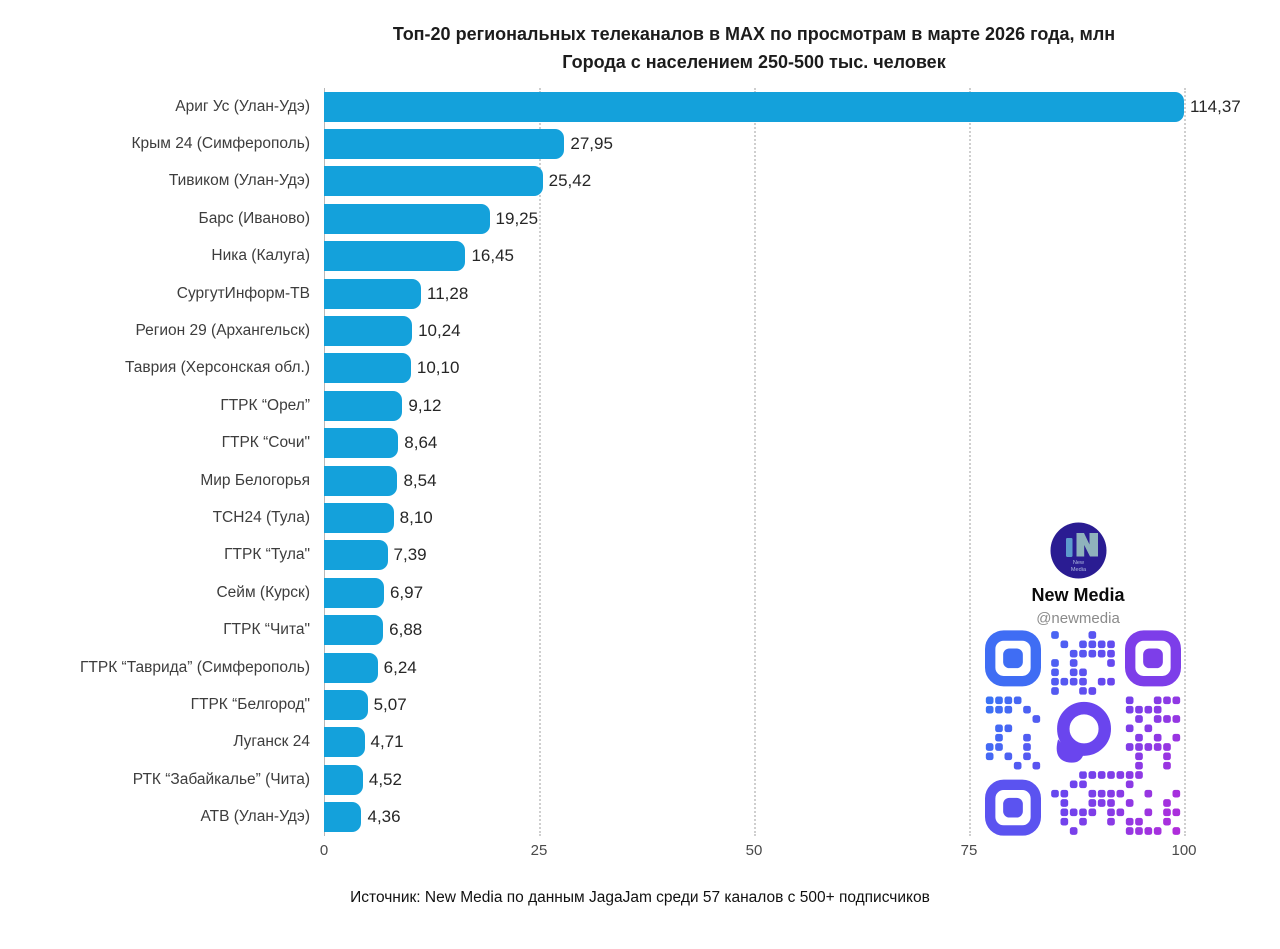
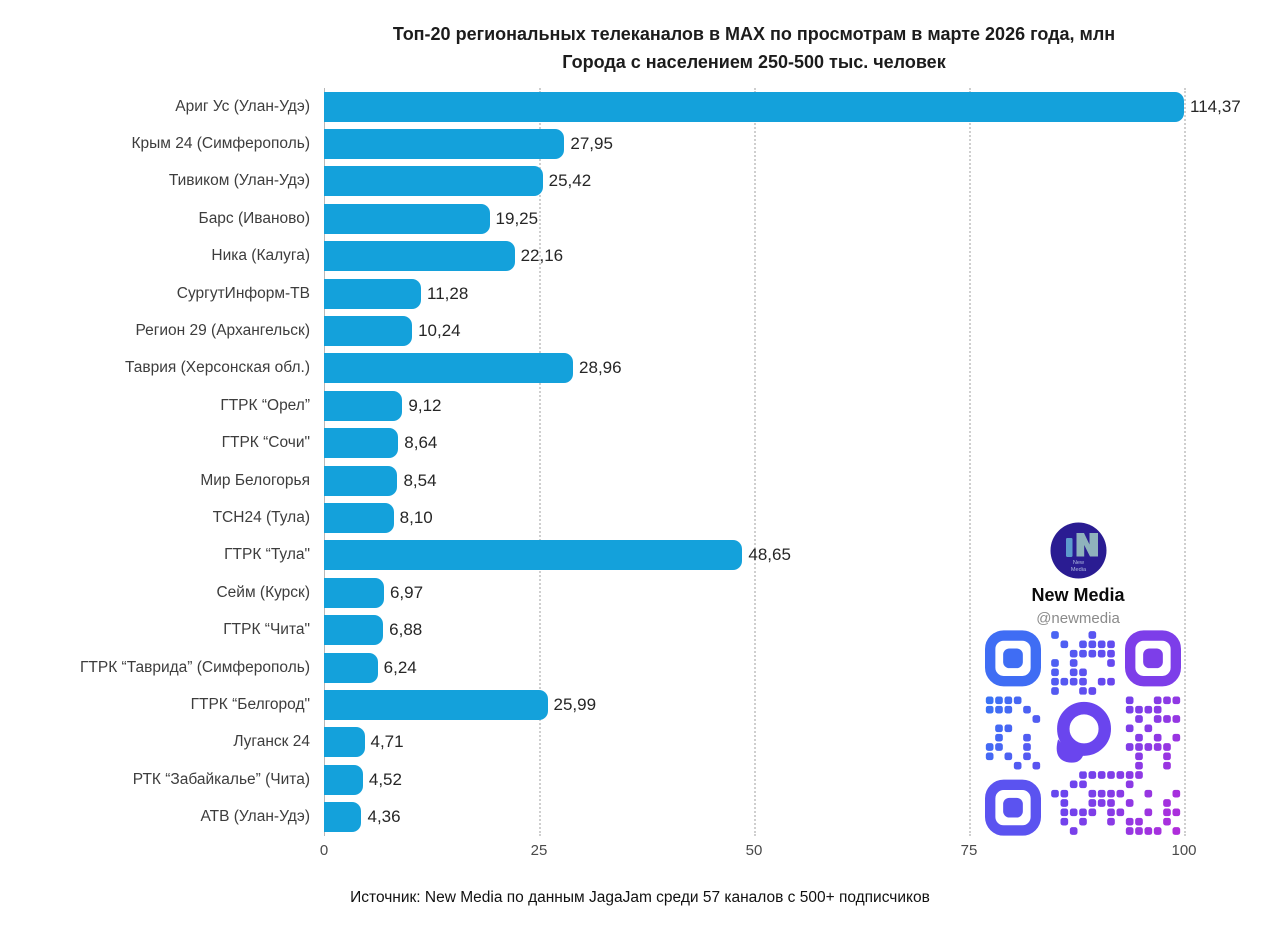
Ника (Калуга): 16,45 -> 22,16
Таврия (Херсонская обл.): 10,10 -> 28,96
ГТРК “Тула": 7,39 -> 48,65
ГТРК “Белгород": 5,07 -> 25,99
